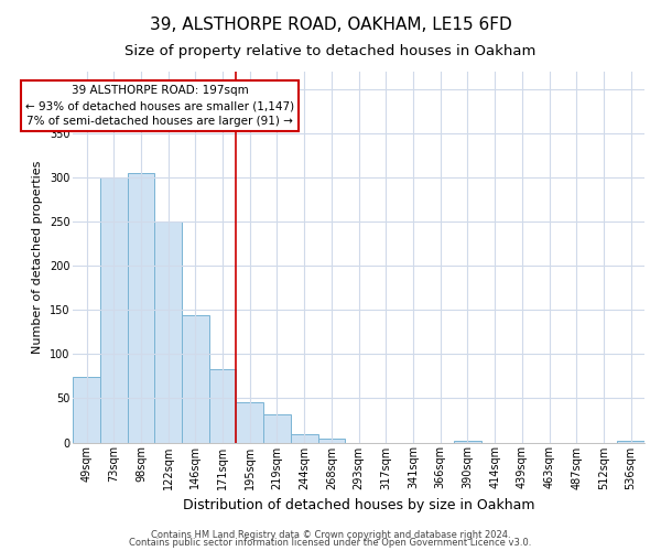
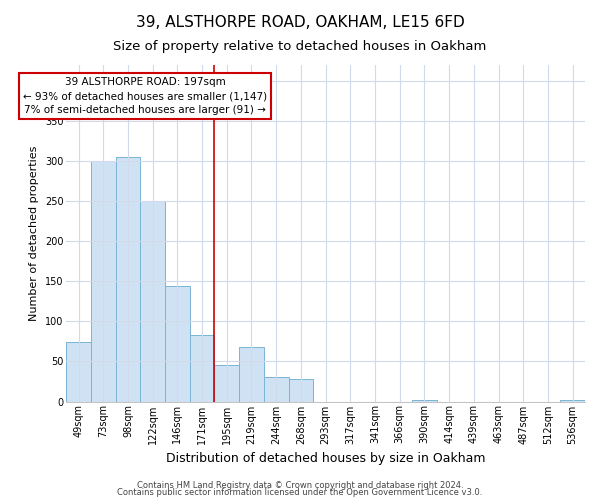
219sqm: 32 -> 68
244sqm: 9 -> 30
268sqm: 5 -> 28
